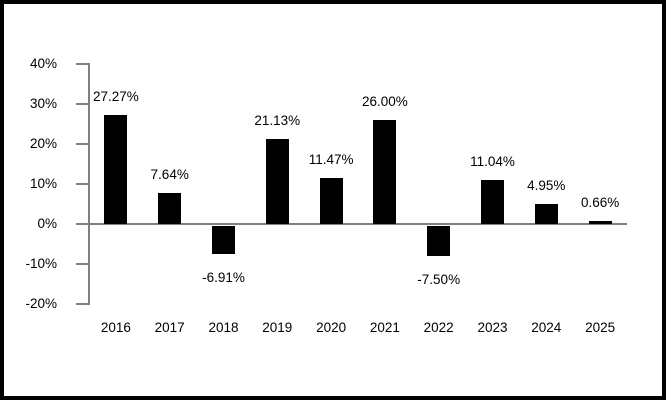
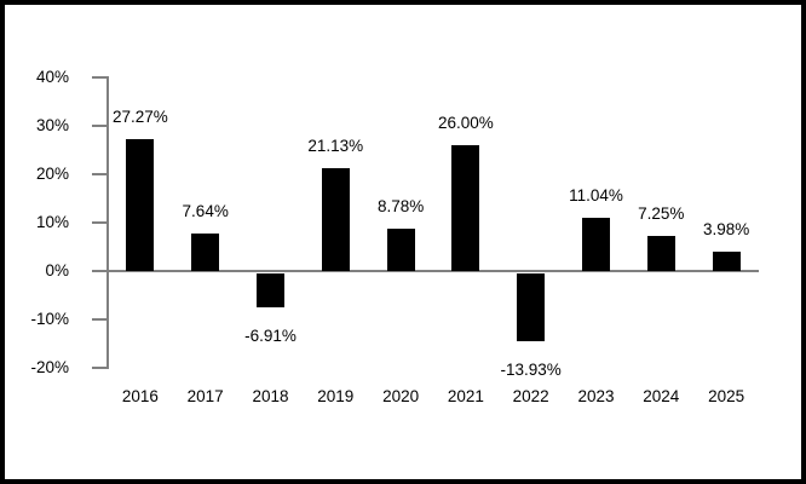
2020: 11.47% -> 8.78%
2022: -7.50% -> -13.93%
2024: 4.95% -> 7.25%
2025: 0.66% -> 3.98%
